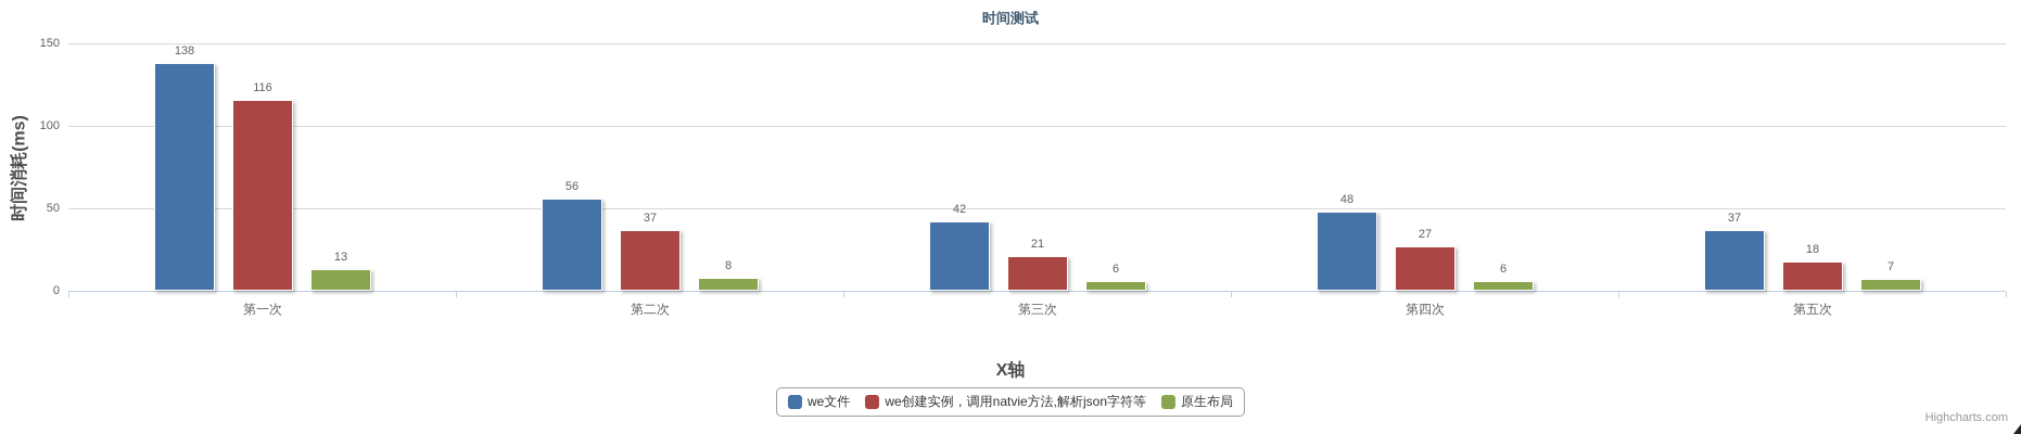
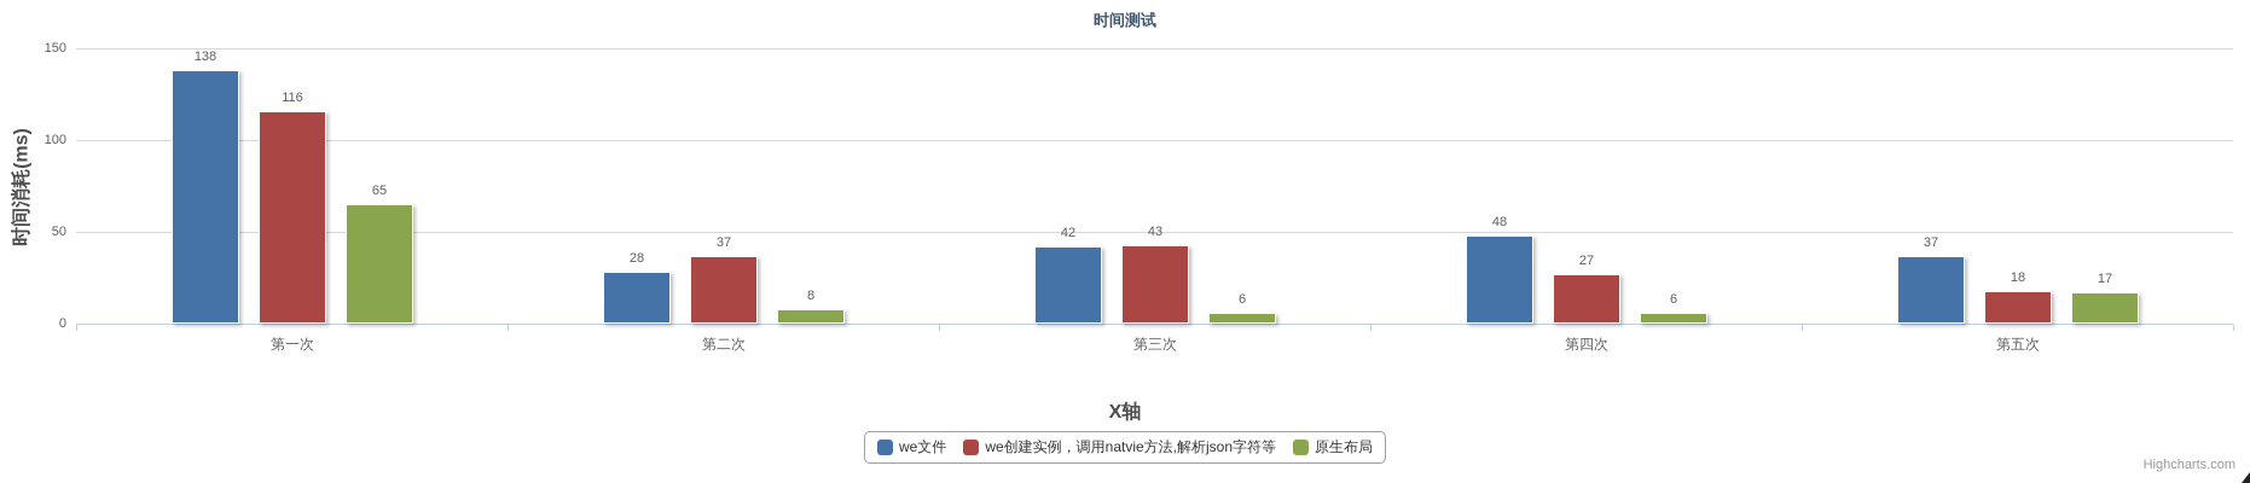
原生布局/第一次: 13 -> 65
we文件/第二次: 56 -> 28
we创建实例，调用natvie方法,解析json字符等/第三次: 21 -> 43
原生布局/第五次: 7 -> 17
